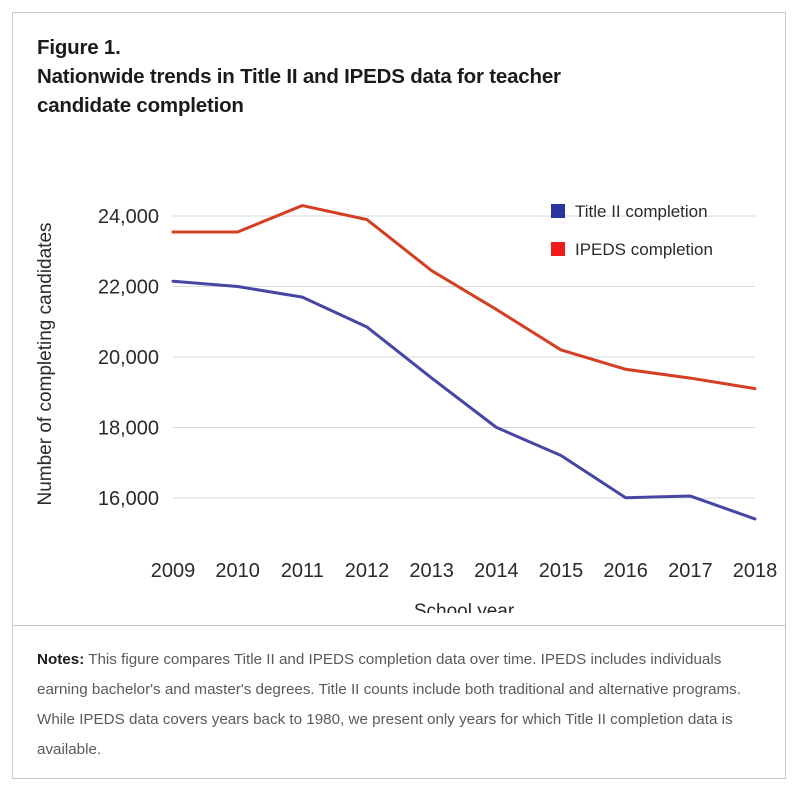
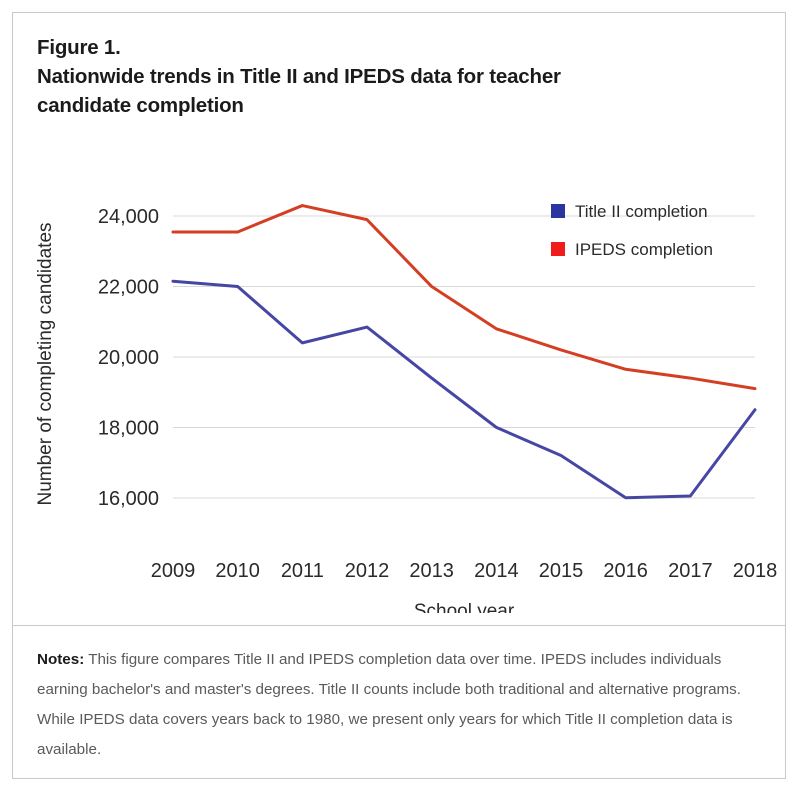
Title II completion/2011: 21700 -> 20400
IPEDS completion/2013: 22400 -> 22000
IPEDS completion/2014: 21400 -> 20800
Title II completion/2018: 15400 -> 18500
